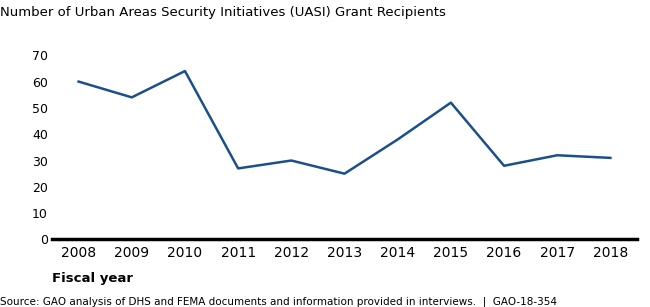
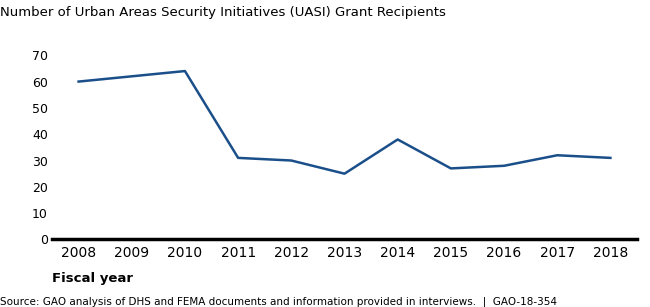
2009: 54 -> 62
2011: 27 -> 31
2015: 52 -> 27
